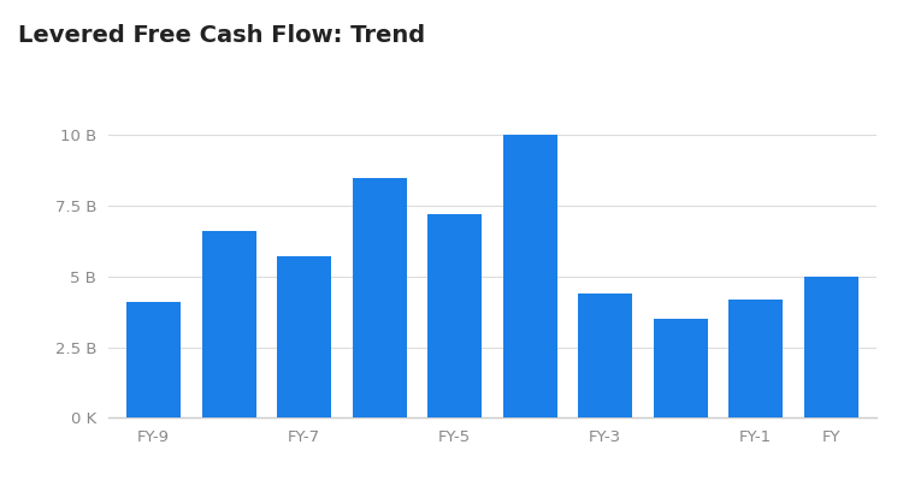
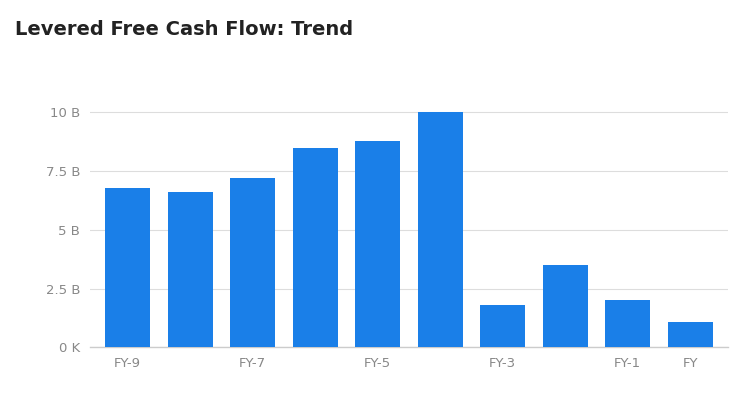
FY-9: 4.1 B -> 6.8 B
FY-7: 5.7 B -> 7.2 B
FY-5: 7.2 B -> 8.8 B
FY-3: 4.4 B -> 1.8 B
FY-1: 4.2 B -> 2.0 B
FY: 5.0 B -> 1.1 B
